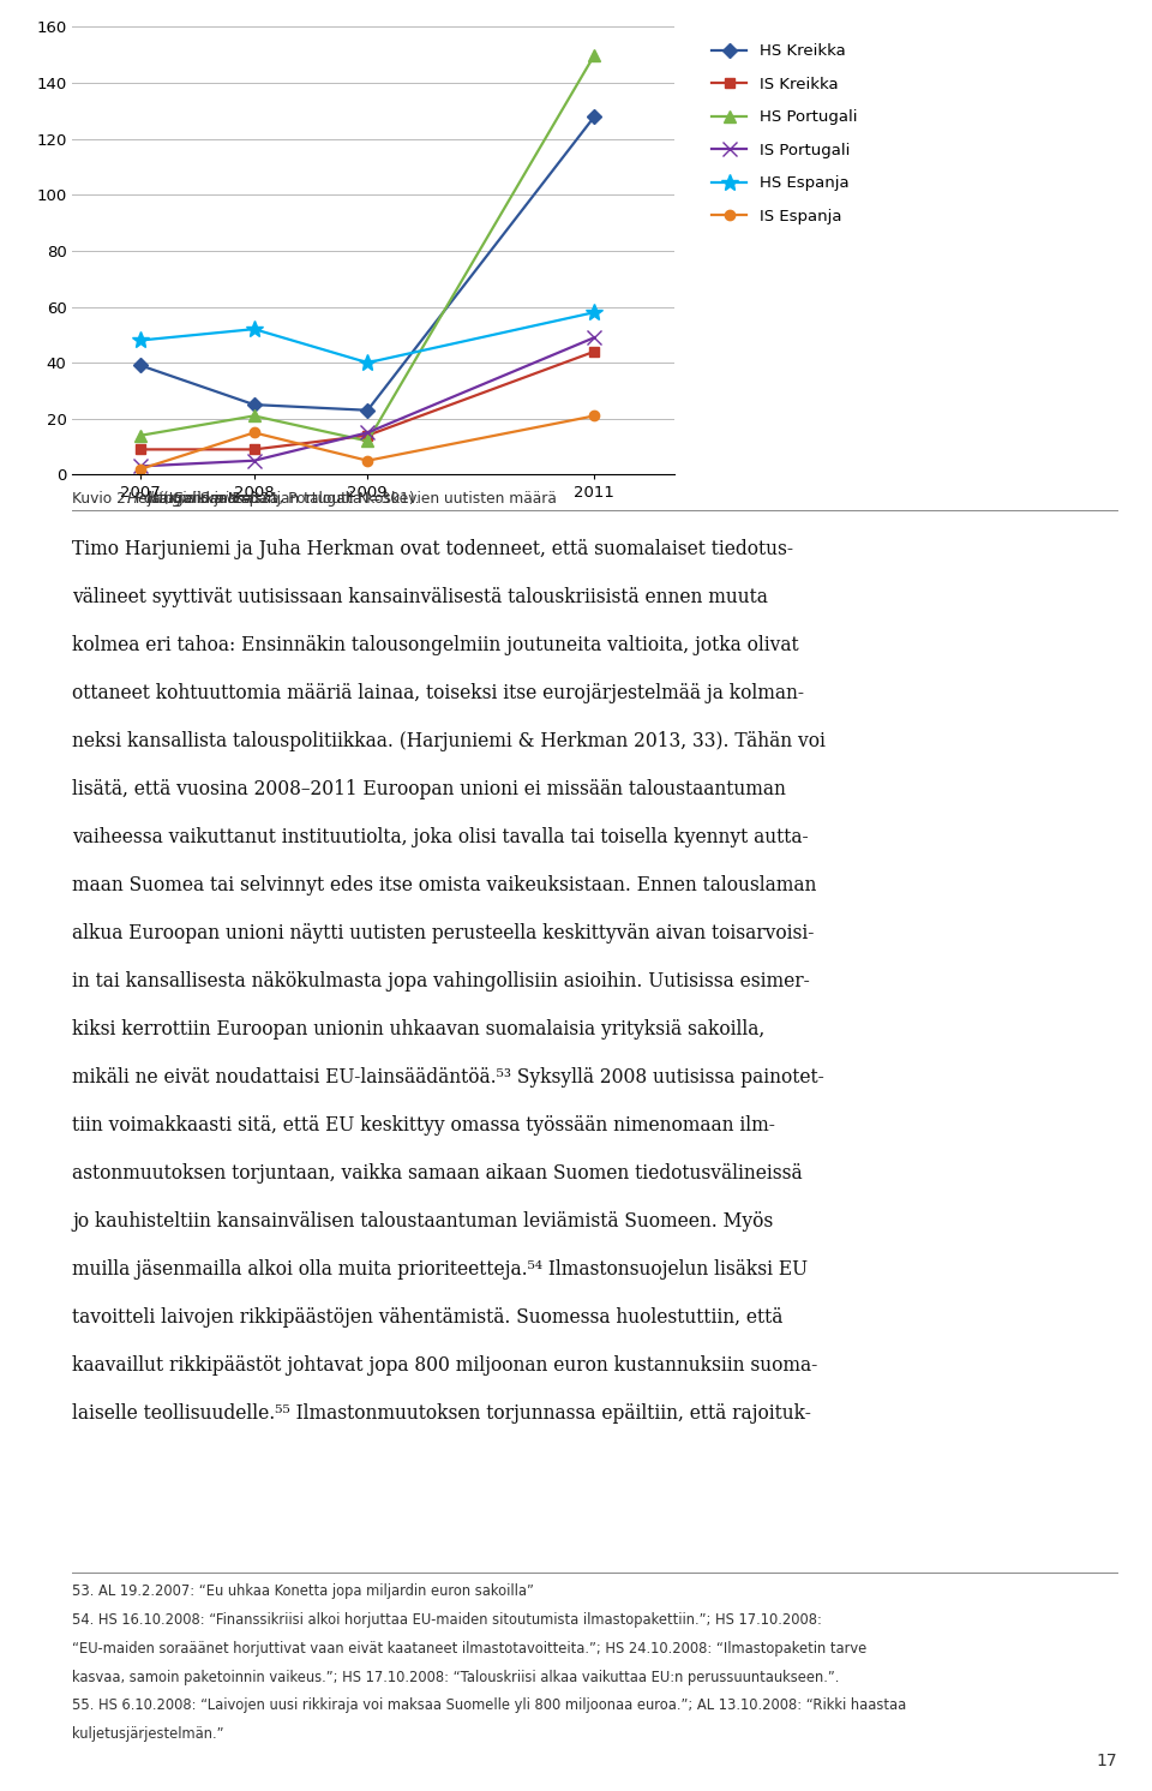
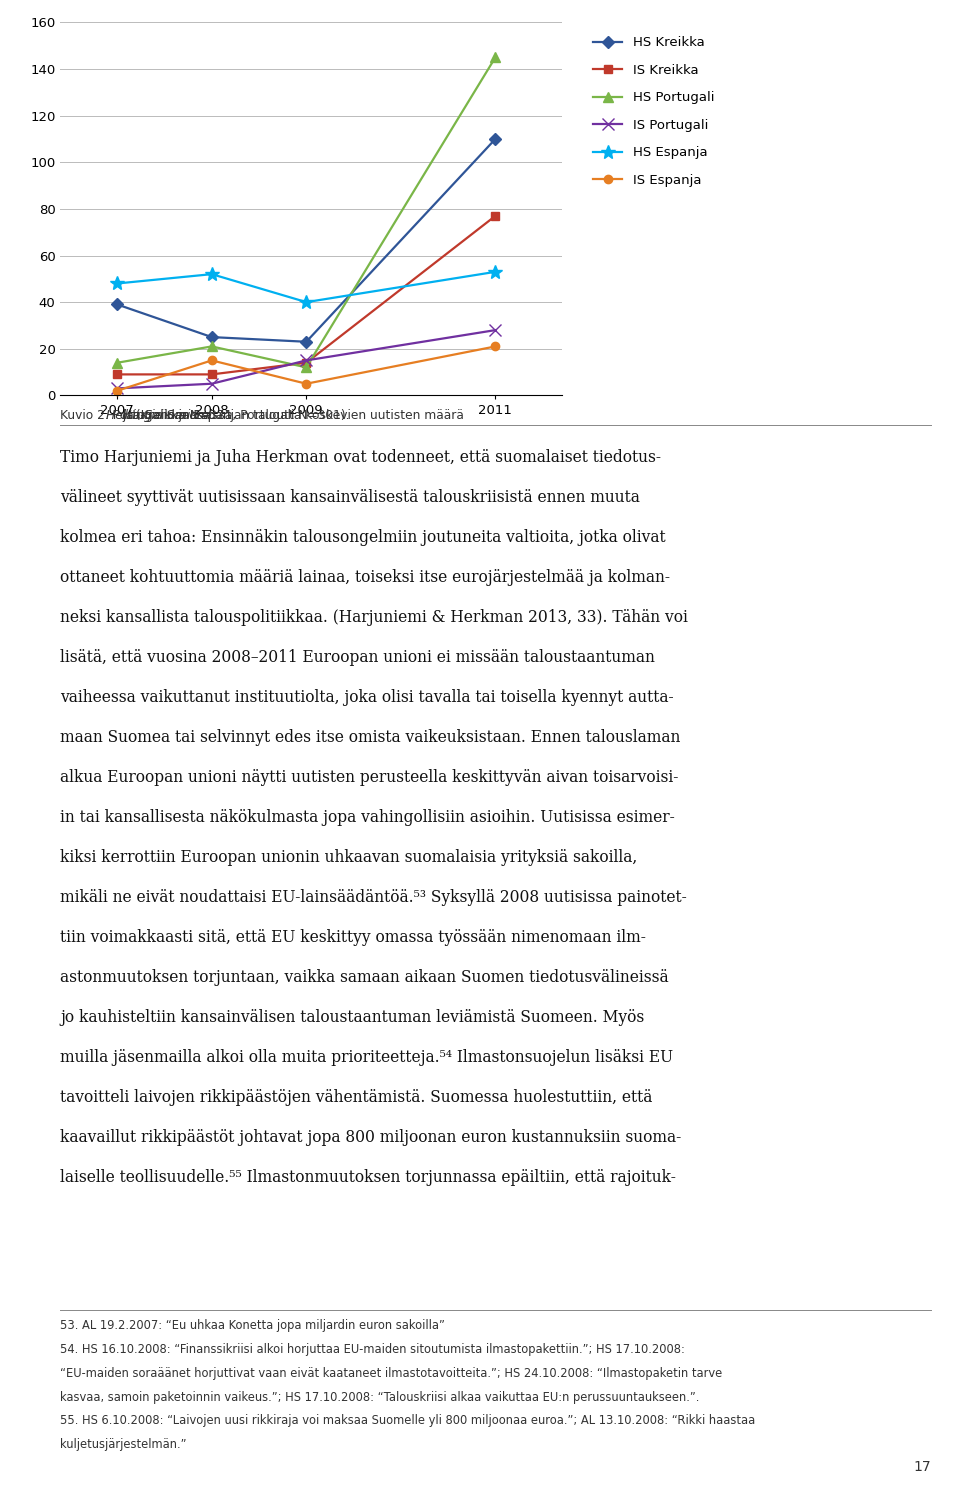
HS Kreikka/2011: 128 -> 110
IS Kreikka/2011: 44 -> 77
HS Portugali/2011: 150 -> 145
IS Portugali/2011: 49 -> 28
HS Espanja/2011: 58 -> 53
